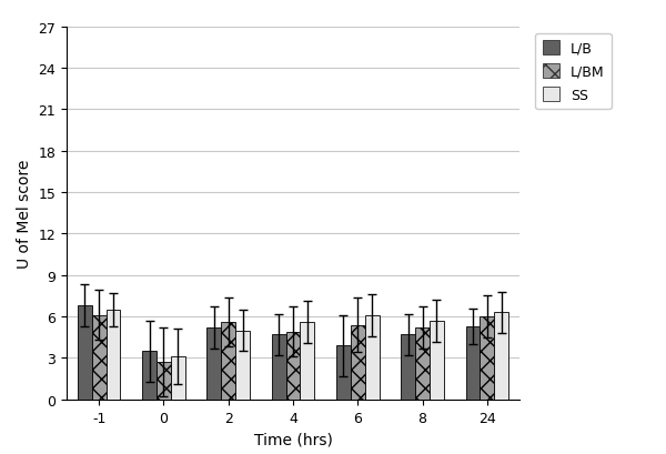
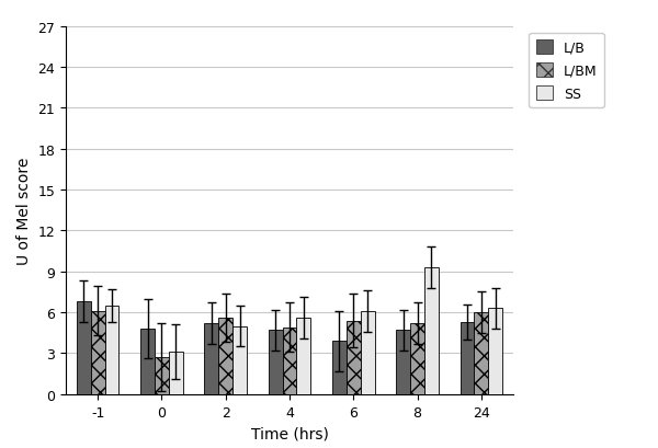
L/B/0: 3.5 -> 4.8
SS/8: 5.7 -> 9.3
